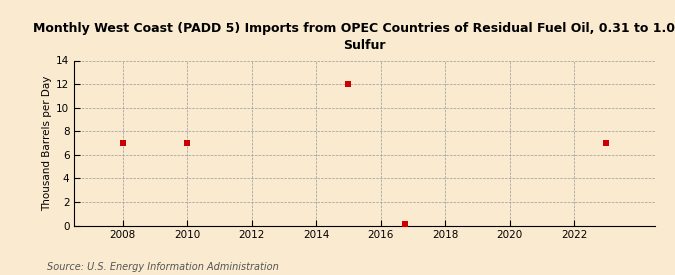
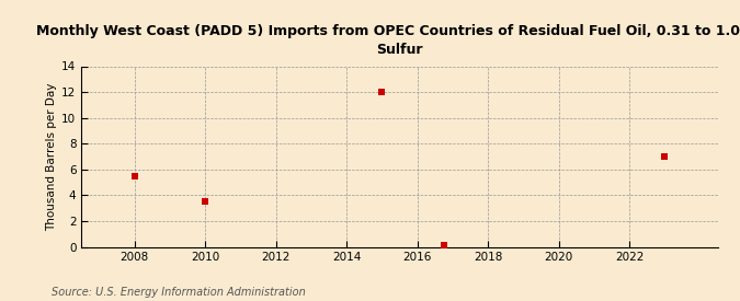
2008: 7.0 -> 5.5
2010: 7.0 -> 3.5
